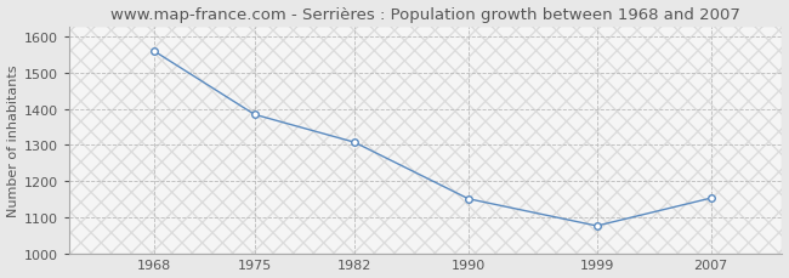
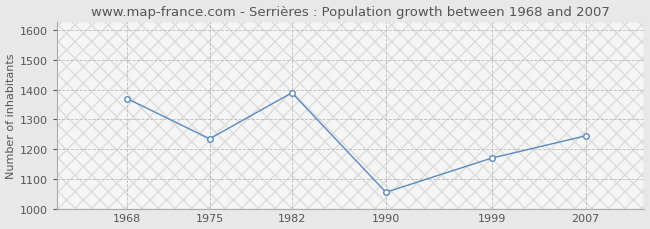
1968: 1560 -> 1370
1975: 1385 -> 1235
1982: 1308 -> 1390
1990: 1151 -> 1055
1999: 1076 -> 1170
2007: 1153 -> 1245
